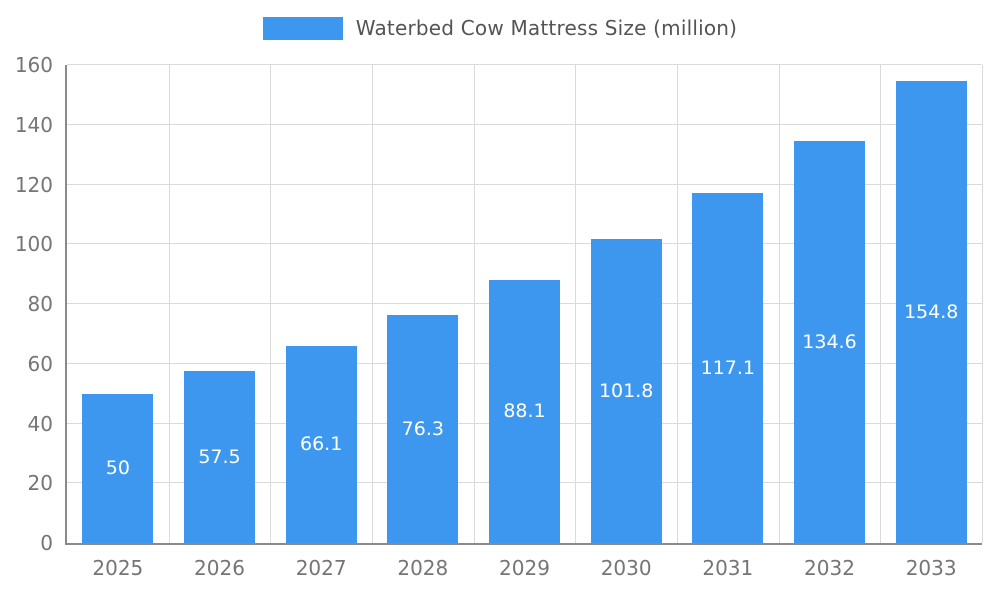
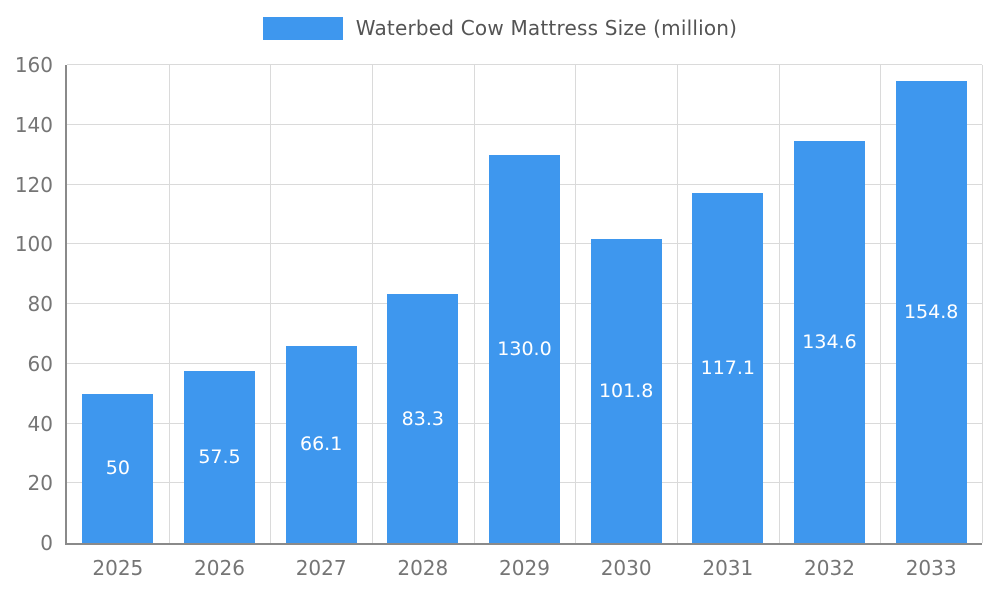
2028: 76.3 -> 83.3
2029: 88.1 -> 130.0
